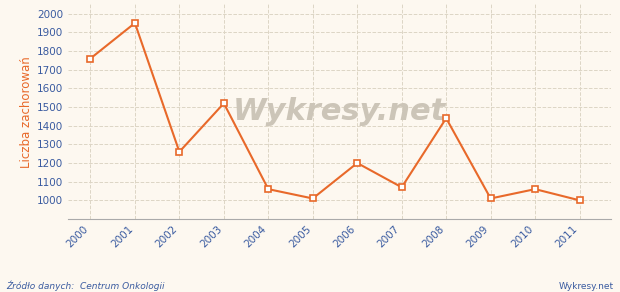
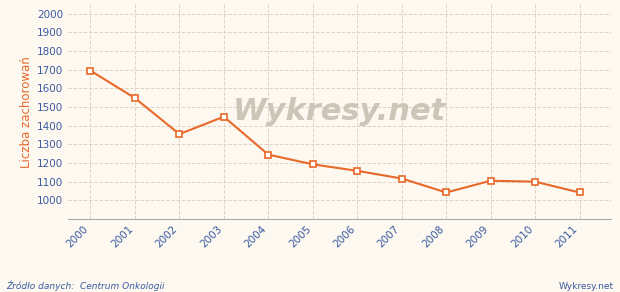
2000: 1760 -> 1700
2001: 1950 -> 1550
2002: 1260 -> 1360
2003: 1520 -> 1450
2004: 1060 -> 1240
2005: 1010 -> 1190
2006: 1200 -> 1160
2007: 1070 -> 1120
2008: 1440 -> 1040
2009: 1010 -> 1100
2010: 1060 -> 1100
2011: 1000 -> 1040
